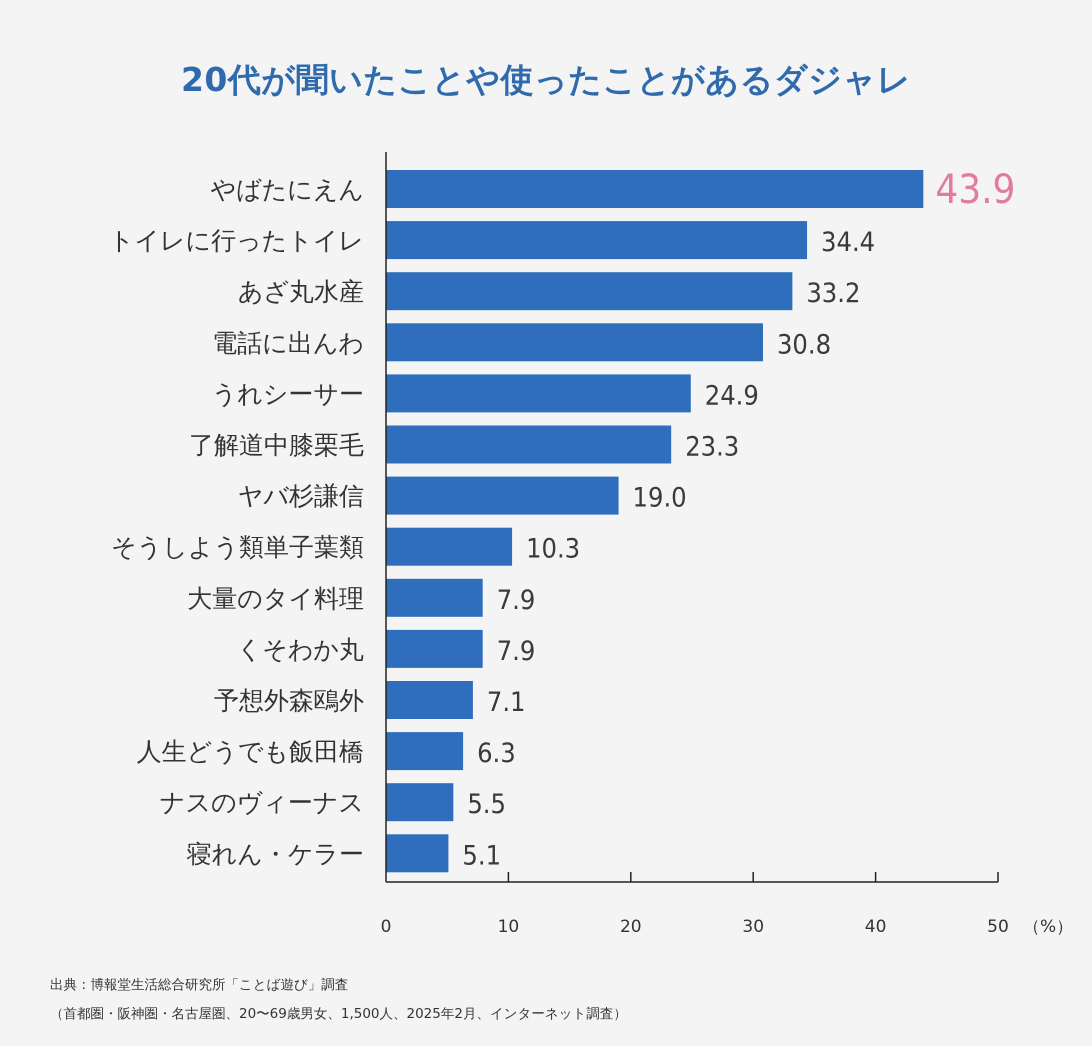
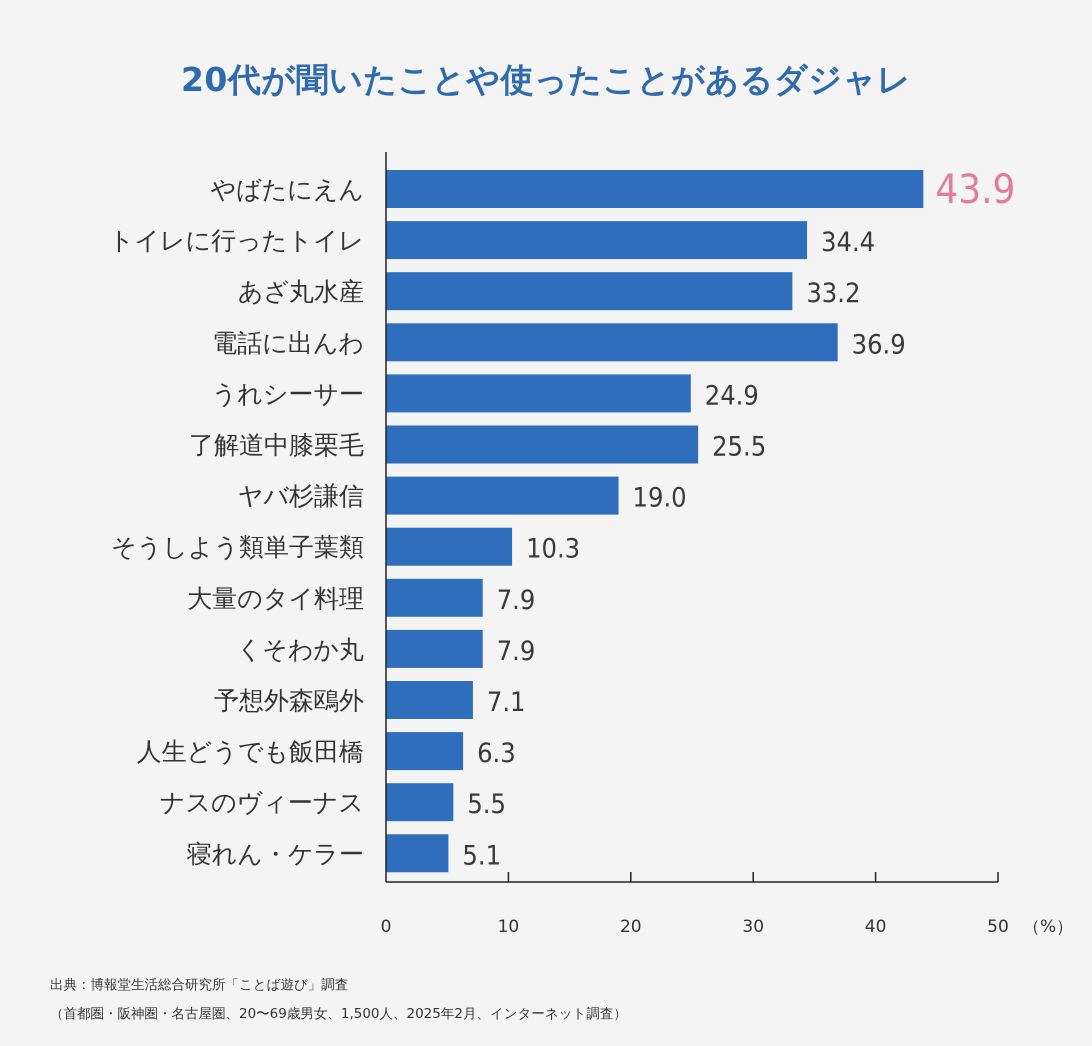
電話に出んわ: 30.8 -> 36.9
了解道中膝栗毛: 23.3 -> 25.5
